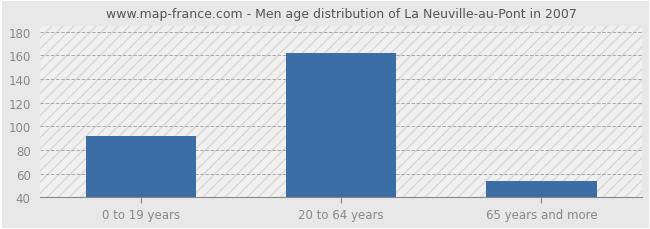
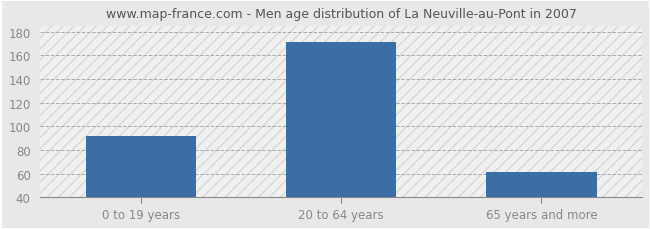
20 to 64 years: 162 -> 171
65 years and more: 54 -> 61
